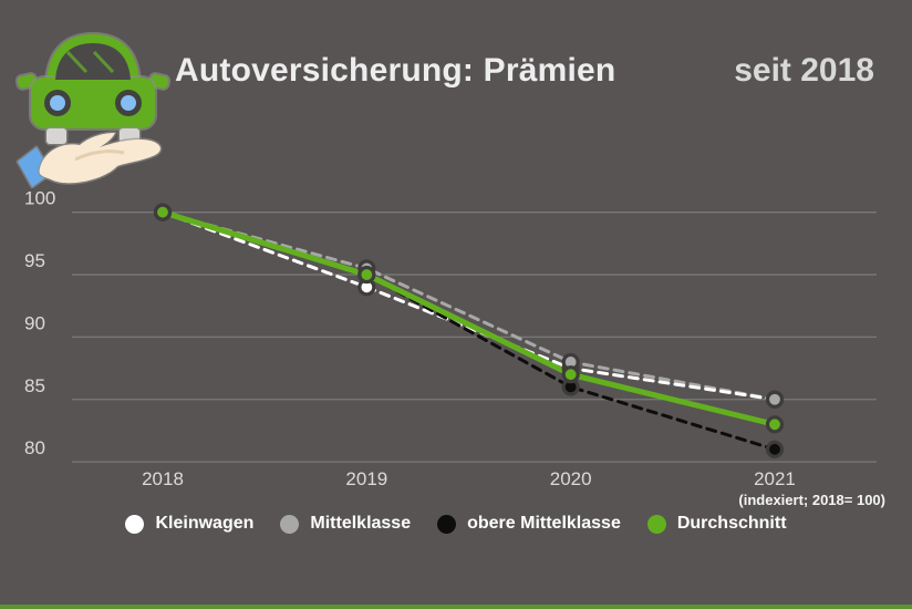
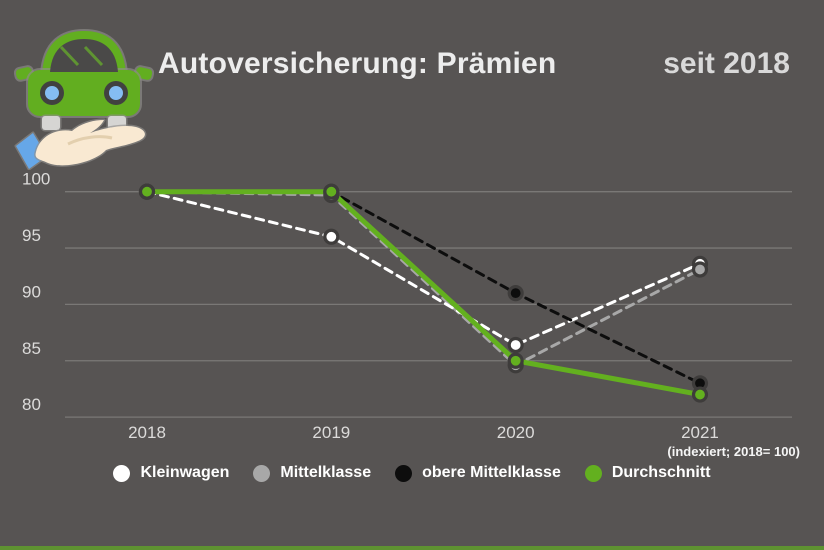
Kleinwagen/2019: 94.0 -> 96.0
Mittelklasse/2019: 95.5 -> 99.7
obere Mittelklasse/2019: 95 -> 100
Durchschnitt/2019: 95 -> 100
Kleinwagen/2020: 87.5 -> 86.4
Mittelklasse/2020: 88.0 -> 84.6
obere Mittelklasse/2020: 86 -> 91
Durchschnitt/2020: 87 -> 85
Kleinwagen/2021: 85.0 -> 93.6
Mittelklasse/2021: 85.0 -> 93.1
obere Mittelklasse/2021: 81 -> 83
Durchschnitt/2021: 83 -> 82
